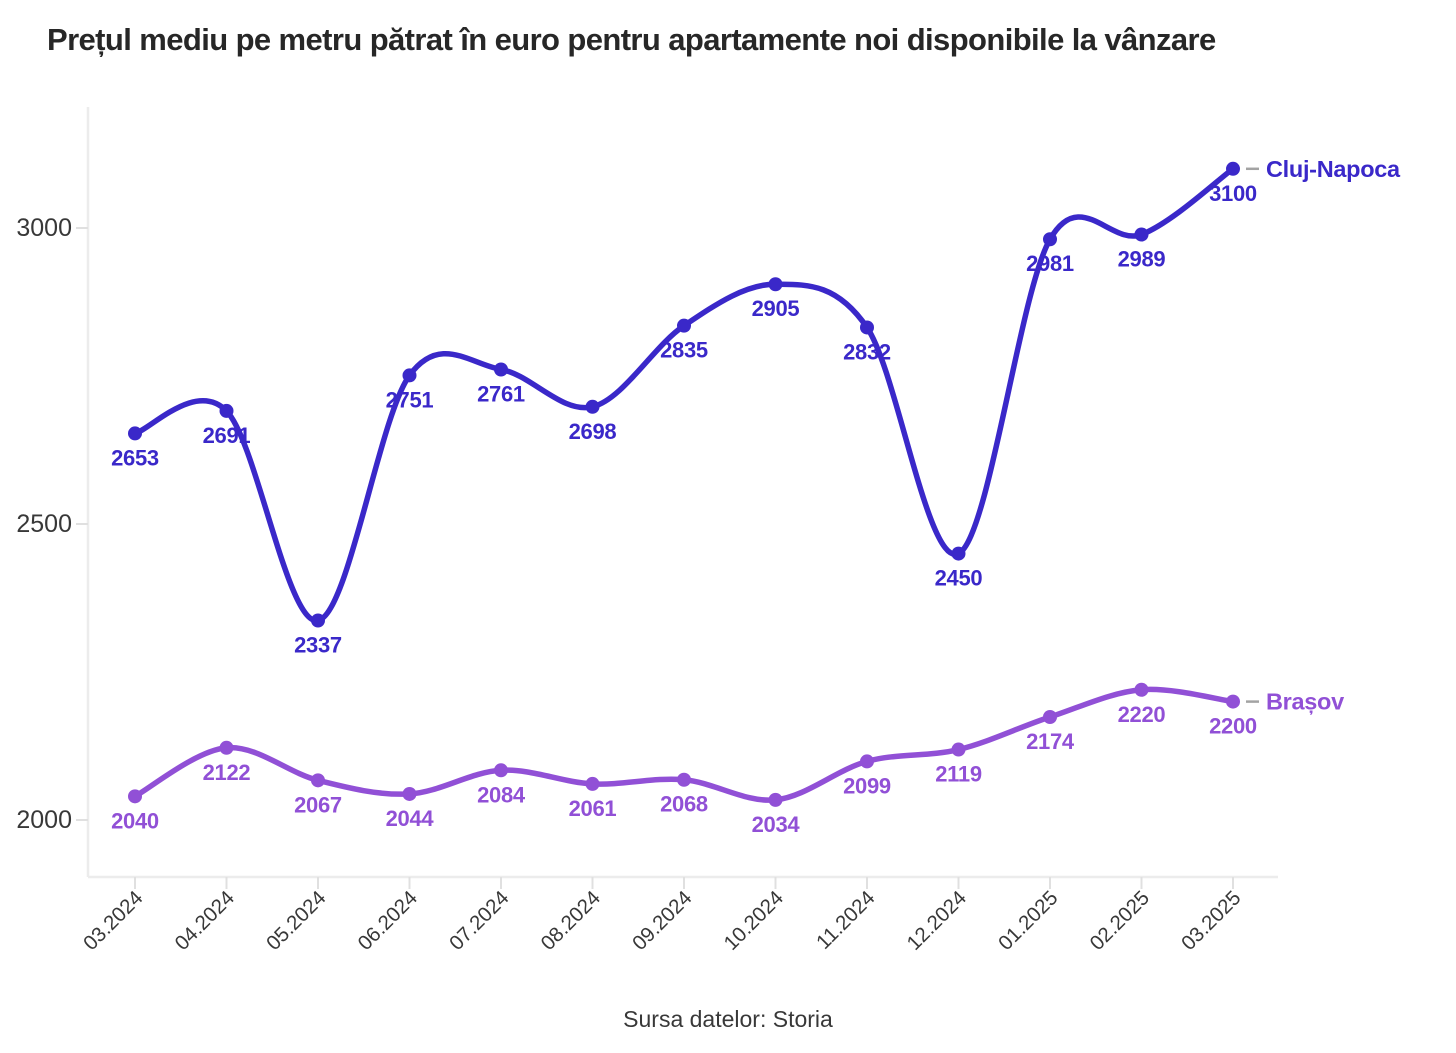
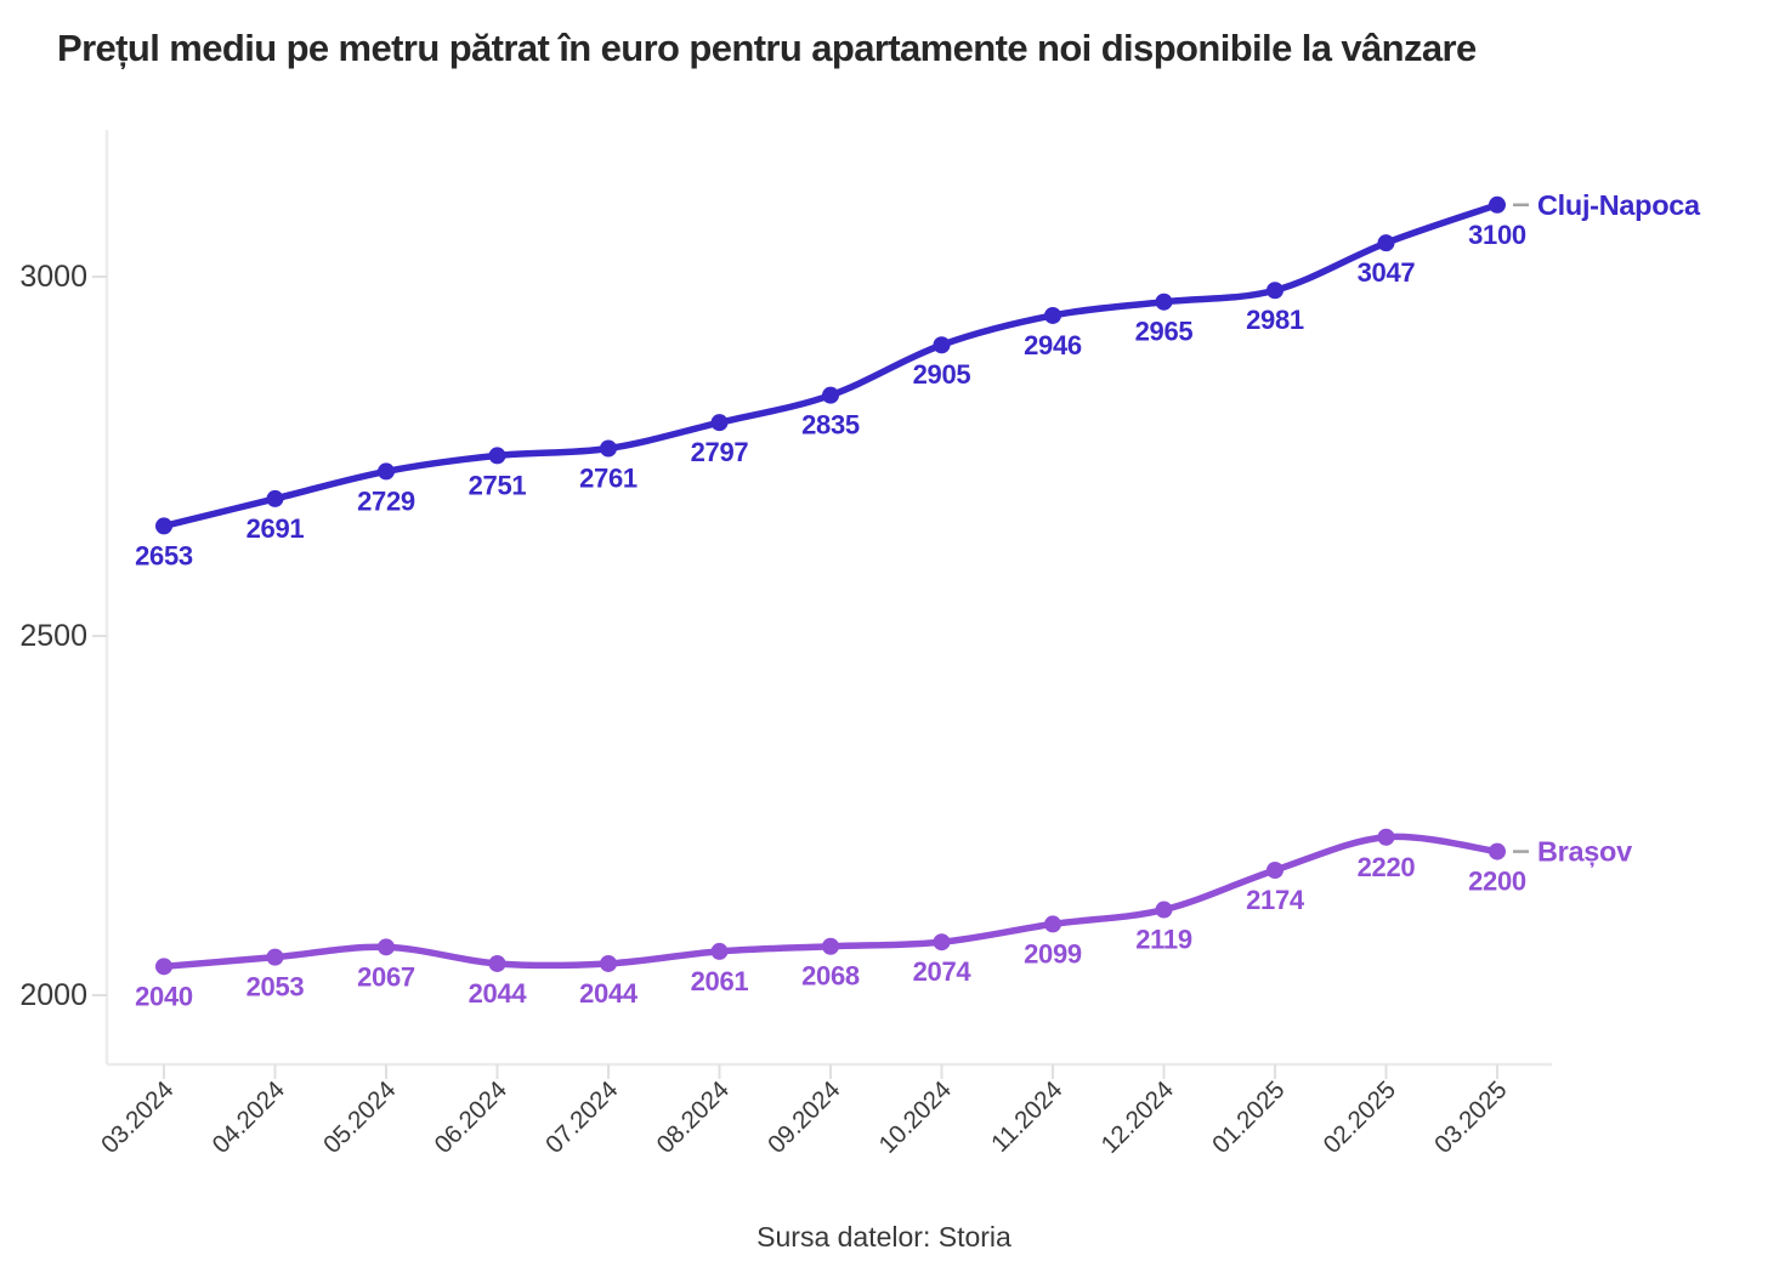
Brașov/04.2024: 2122 -> 2053
Cluj-Napoca/05.2024: 2337 -> 2729
Brașov/07.2024: 2084 -> 2044
Cluj-Napoca/08.2024: 2698 -> 2797
Brașov/10.2024: 2034 -> 2074
Cluj-Napoca/11.2024: 2832 -> 2946
Cluj-Napoca/12.2024: 2450 -> 2965
Cluj-Napoca/02.2025: 2989 -> 3047
